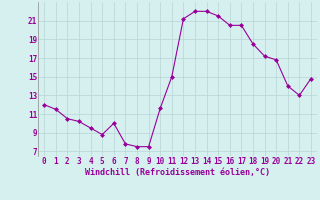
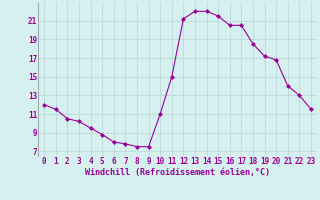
6: 10.0 -> 8.0
10: 11.6 -> 11.0
23: 14.8 -> 11.5
